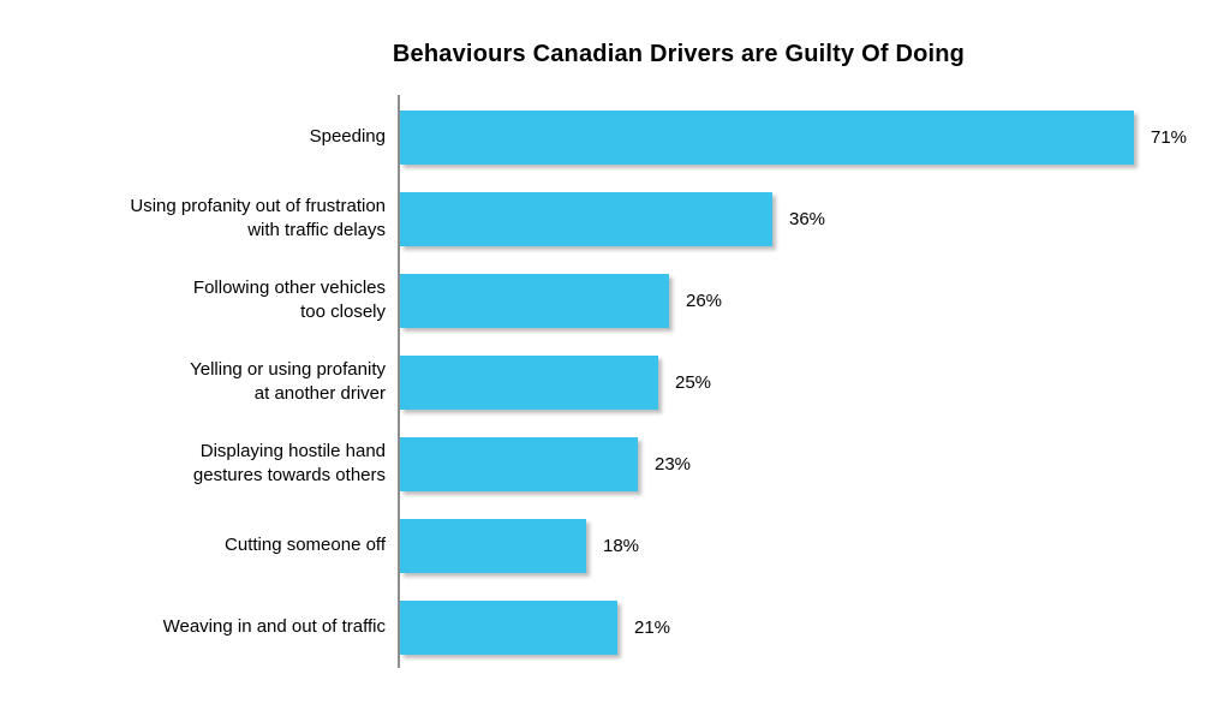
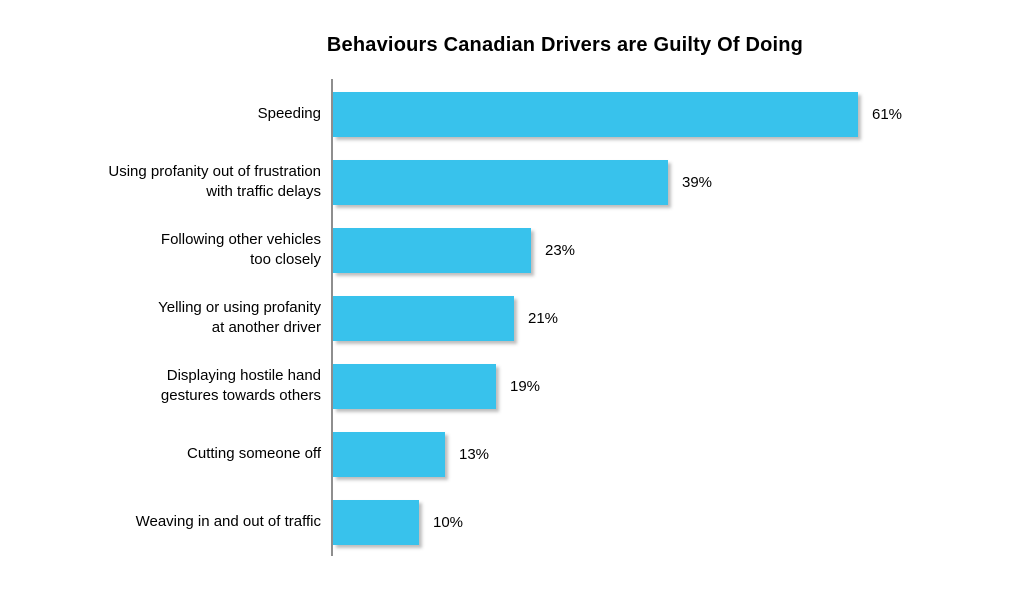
Speeding: 71% -> 61%
Using profanity out of frustration with traffic delays: 36% -> 39%
Following other vehicles too closely: 26% -> 23%
Yelling or using profanity at another driver: 25% -> 21%
Displaying hostile hand gestures towards others: 23% -> 19%
Cutting someone off: 18% -> 13%
Weaving in and out of traffic: 21% -> 10%
